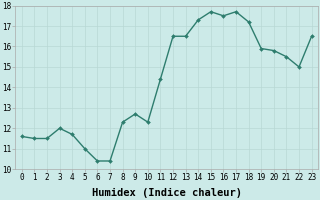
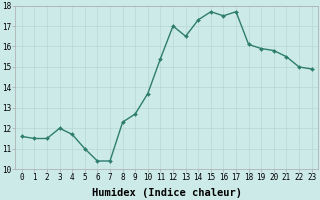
10: 12.3 -> 13.7
11: 14.4 -> 15.4
12: 16.5 -> 17.0
18: 17.2 -> 16.1
23: 16.5 -> 14.9
